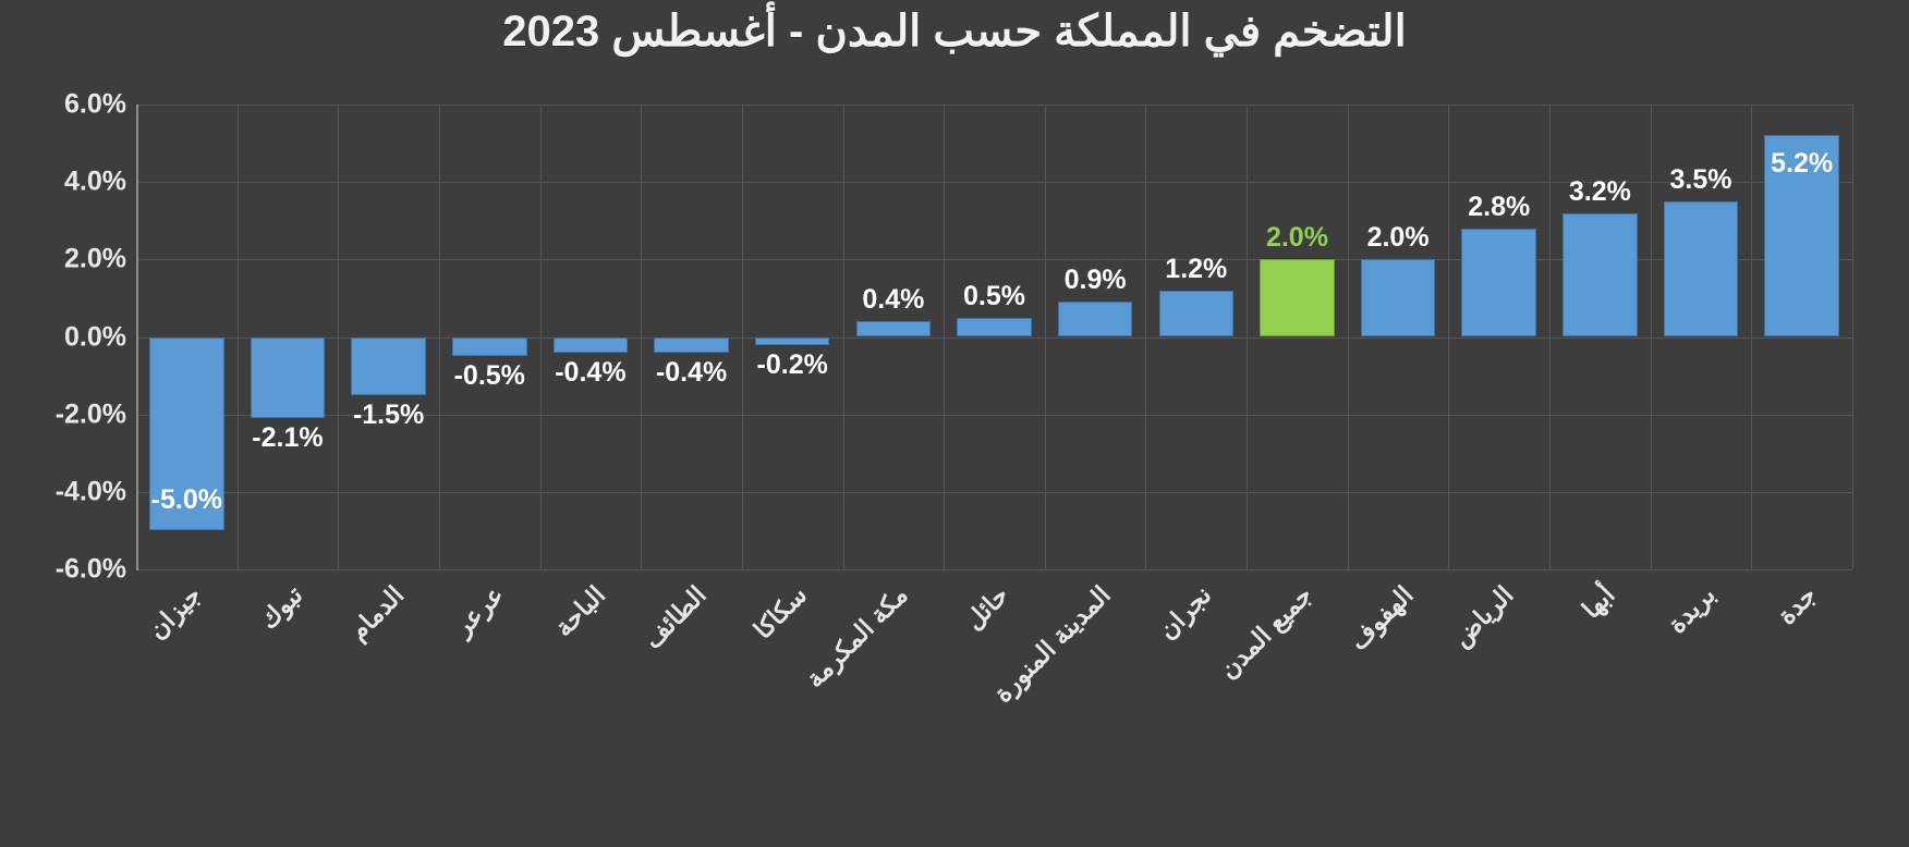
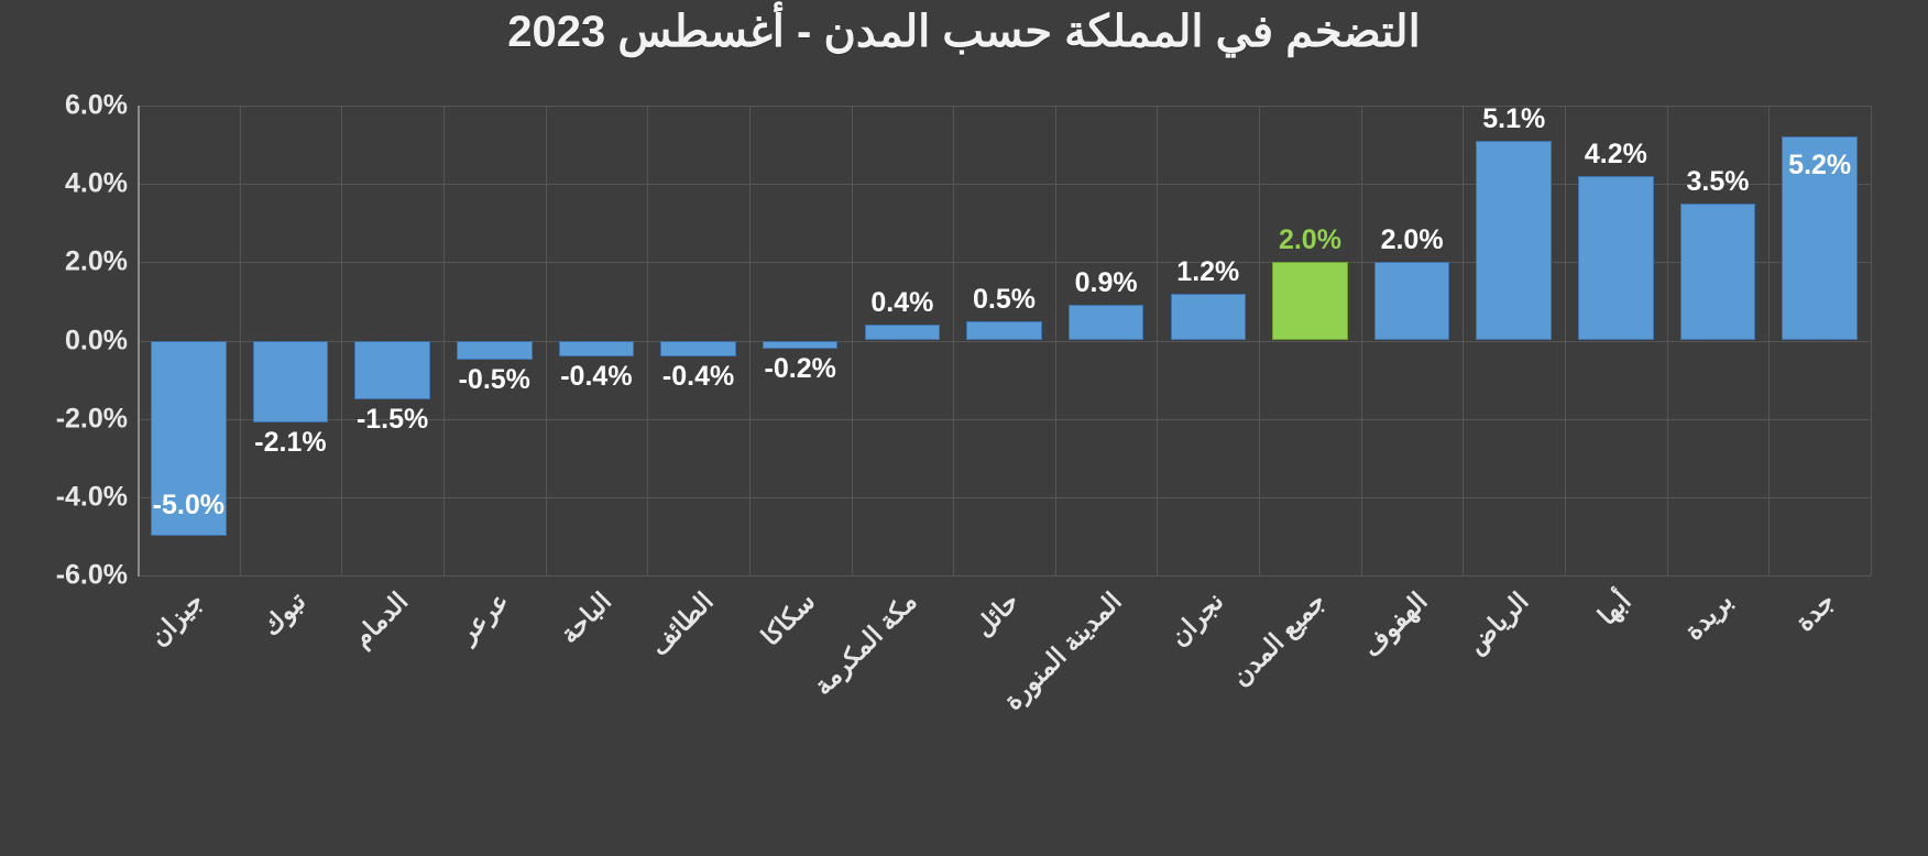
الرياض: 2.8% -> 5.1%
أبها: 3.2% -> 4.2%
